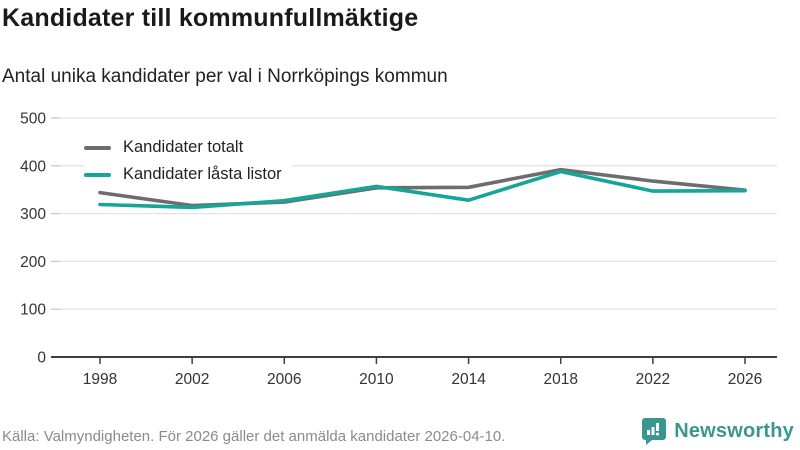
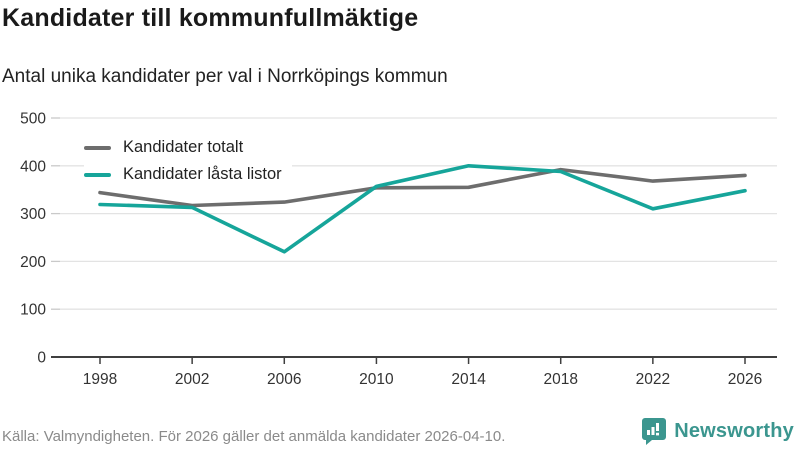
Kandidater låsta listor/2006: 330 -> 220
Kandidater låsta listor/2014: 330 -> 400
Kandidater låsta listor/2022: 350 -> 310
Kandidater totalt/2026: 350 -> 380
